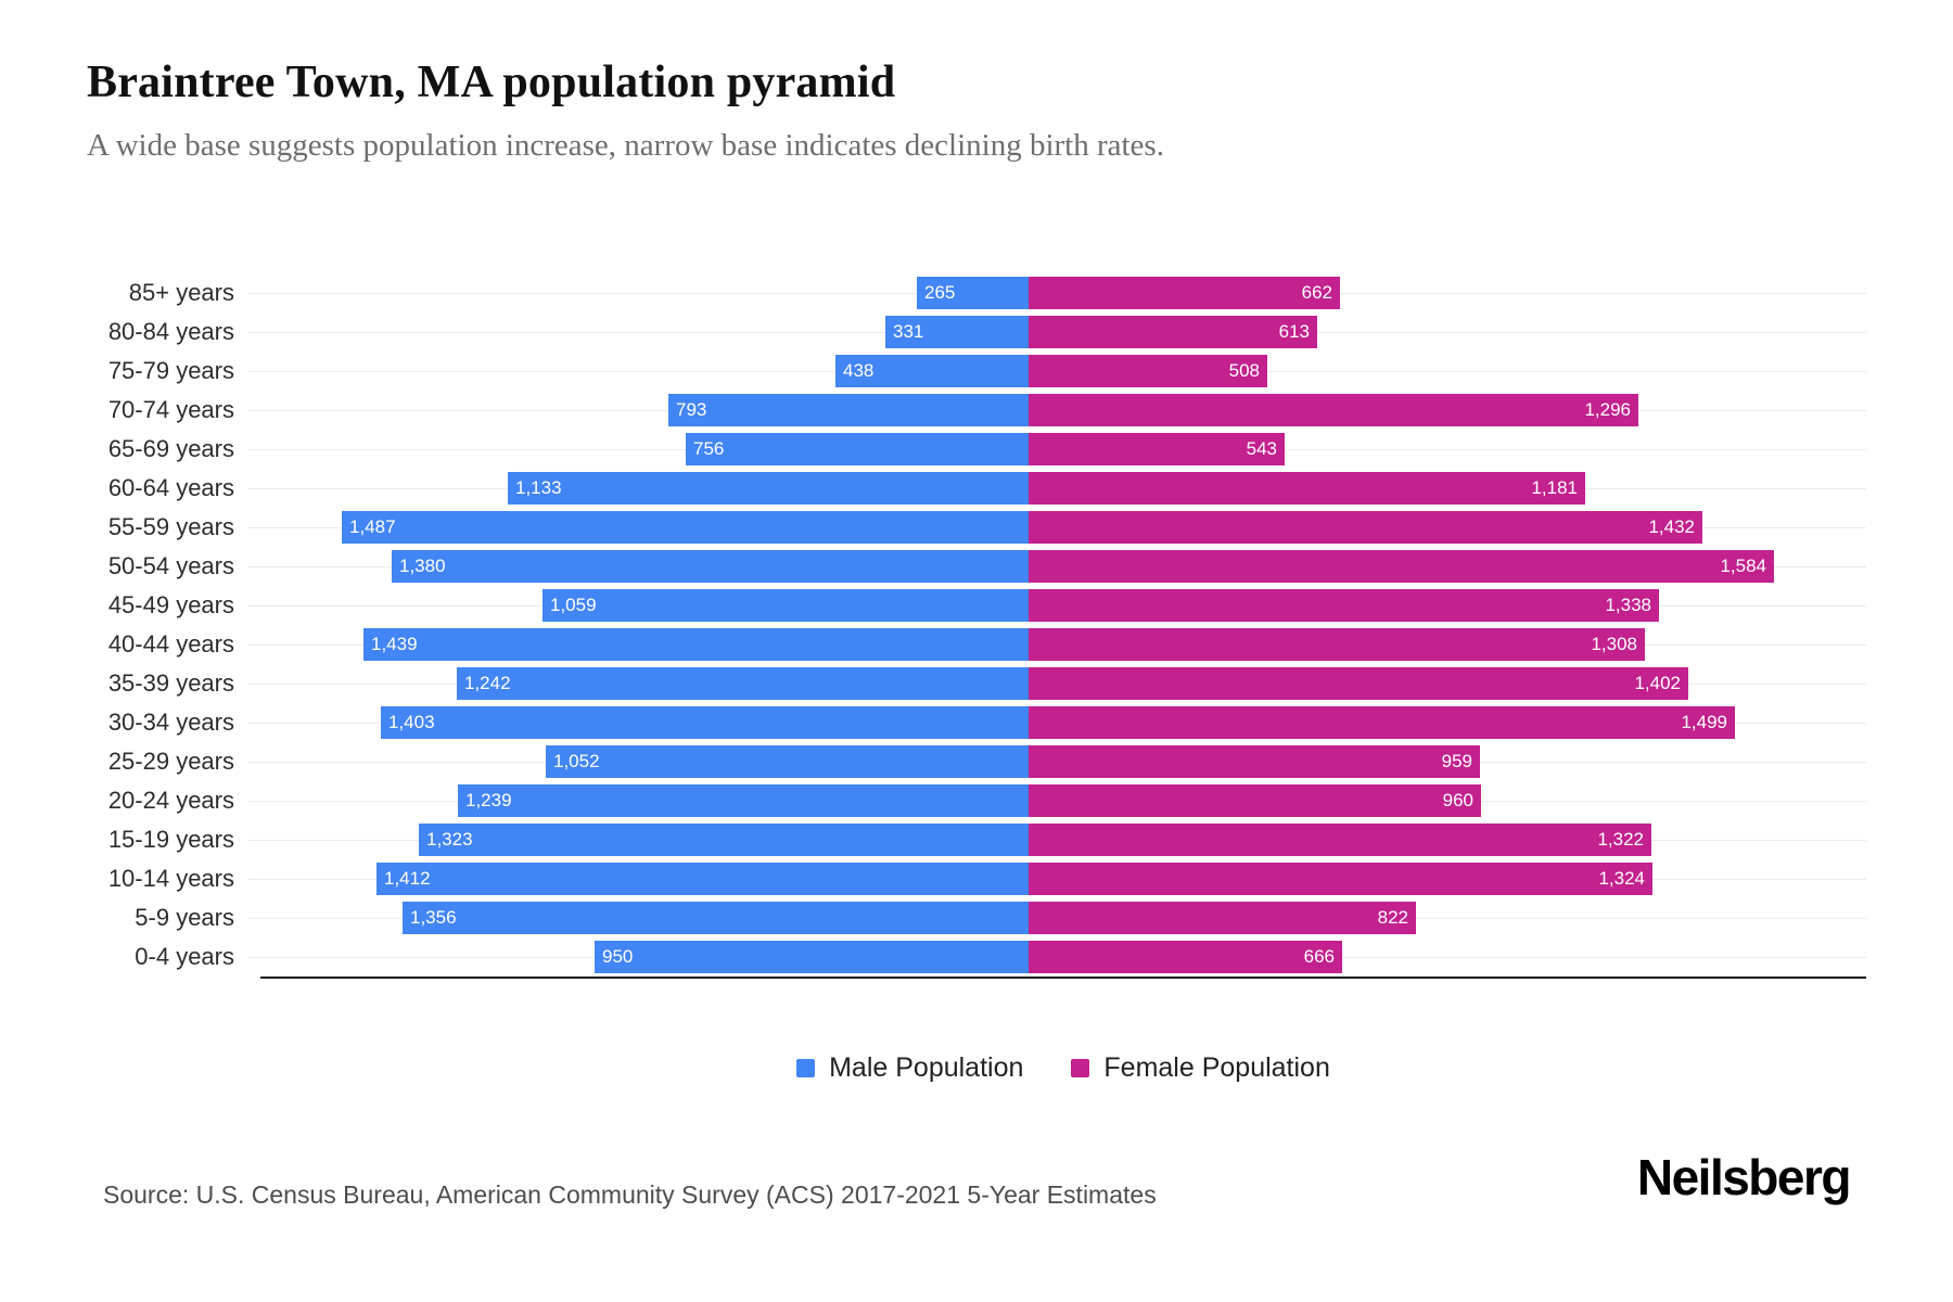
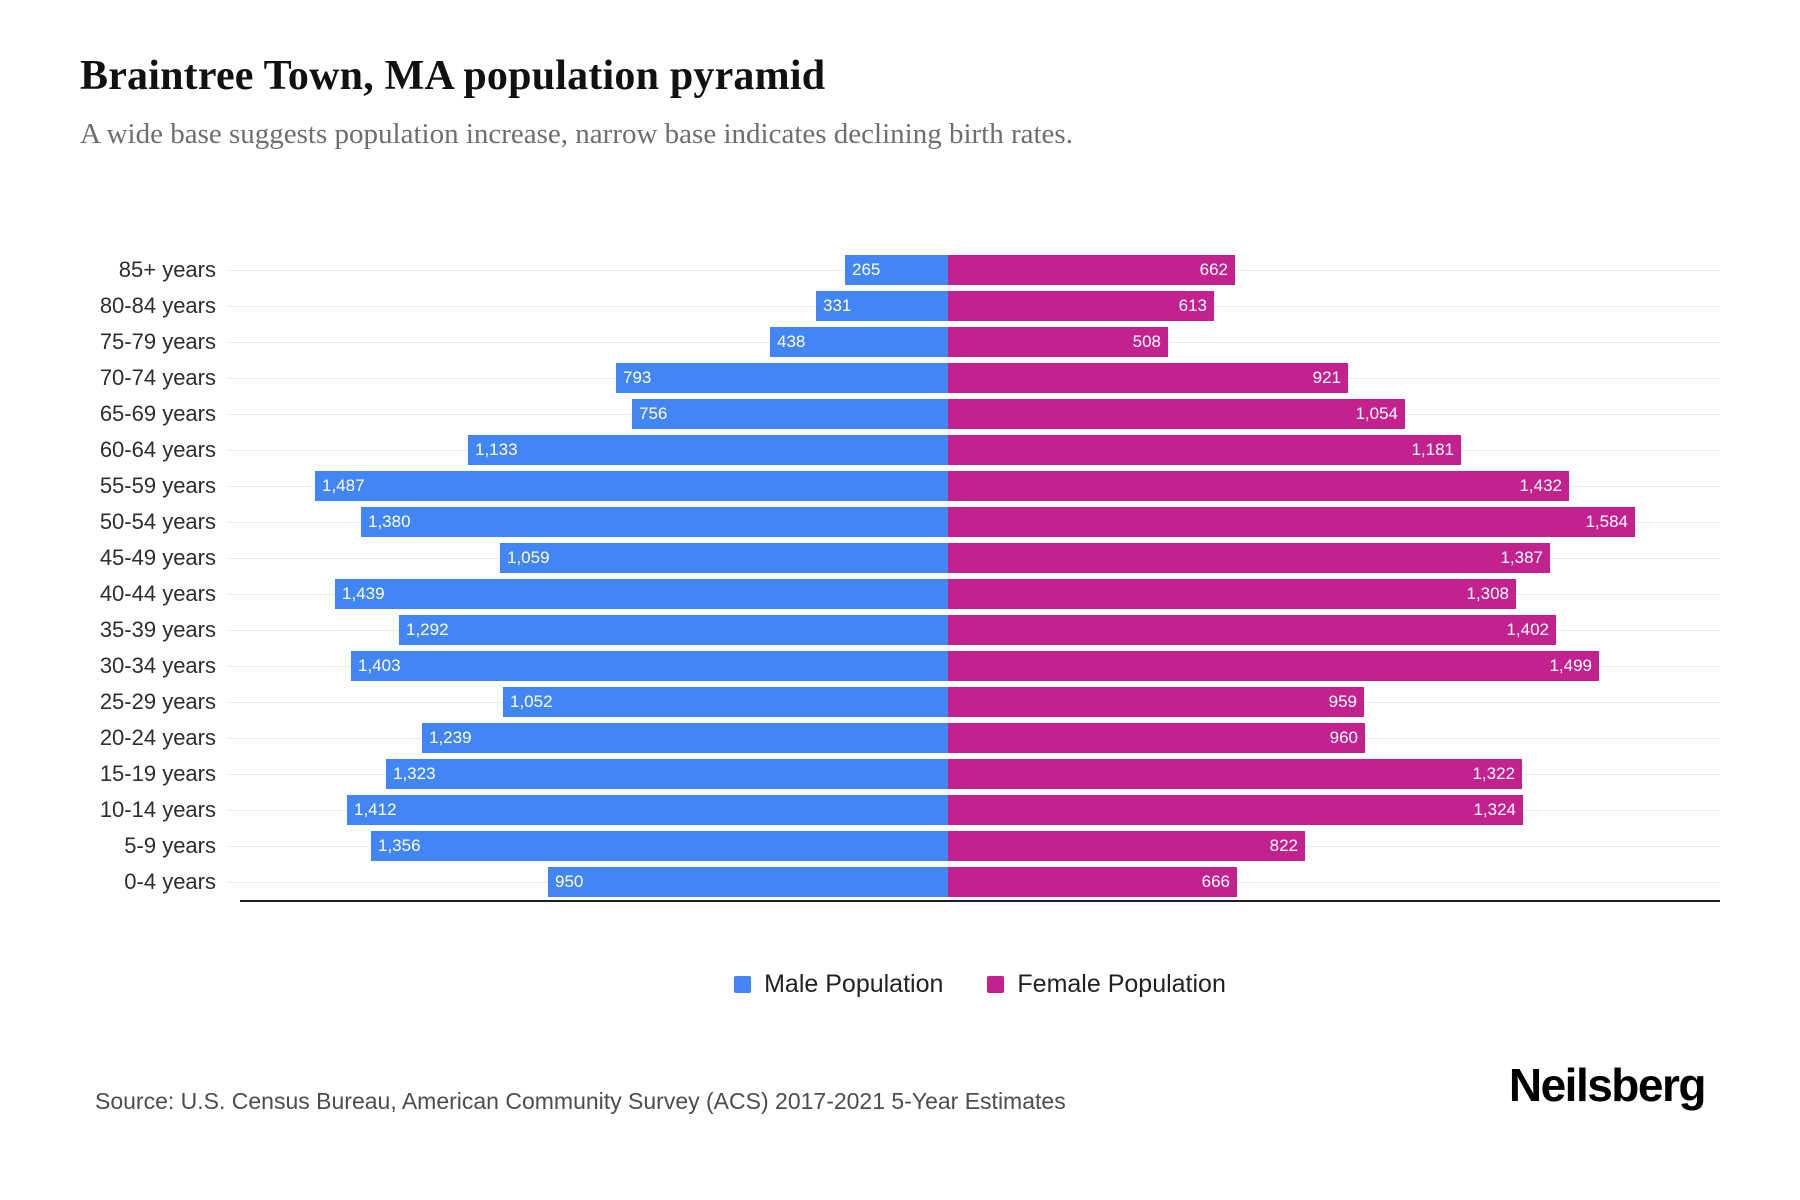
Female Population/70-74 years: 1,296 -> 921
Female Population/65-69 years: 543 -> 1,054
Female Population/45-49 years: 1,338 -> 1,387
Male Population/35-39 years: 1,242 -> 1,292
